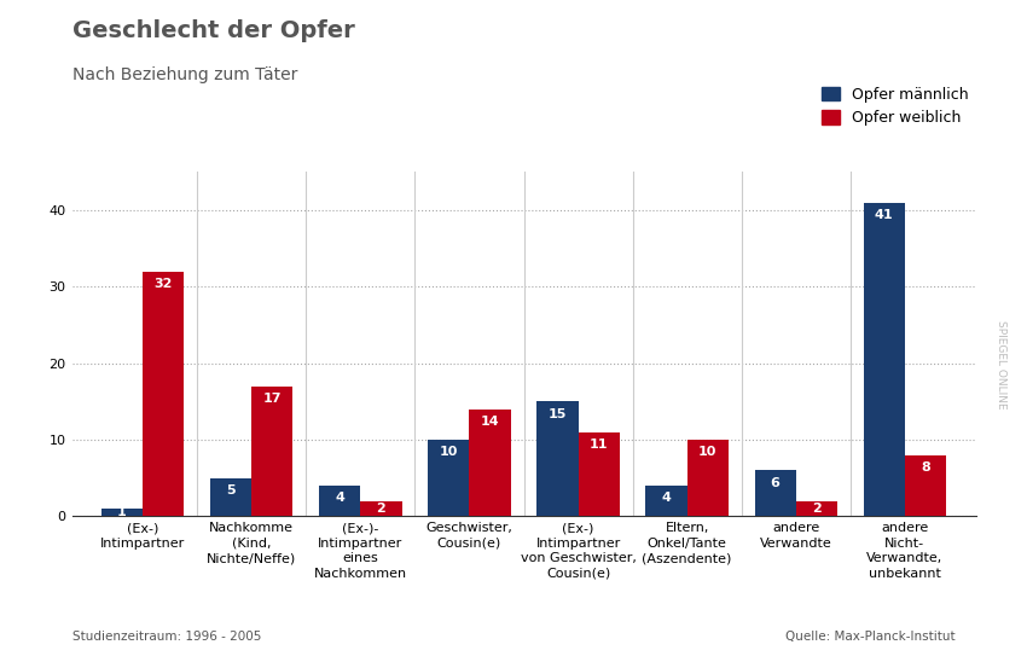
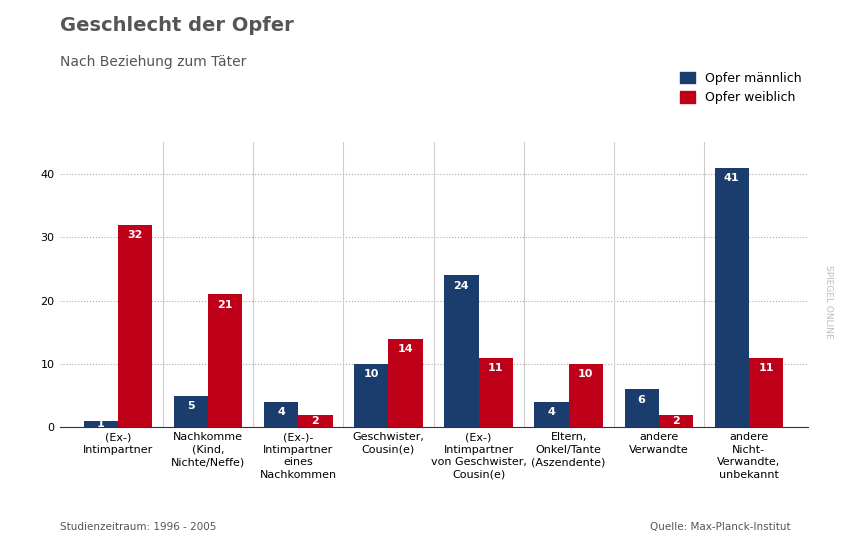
Opfer weiblich/Nachkomme (Kind, Nichte/Neffe): 17 -> 21
Opfer männlich/(Ex-) Intimpartner von Geschwister, Cousin(e): 15 -> 24
Opfer weiblich/andere Nicht- Verwandte, unbekannt: 8 -> 11
